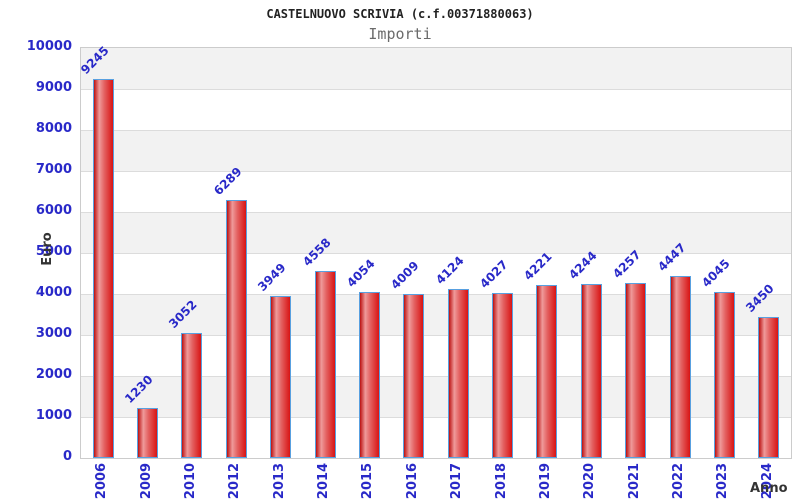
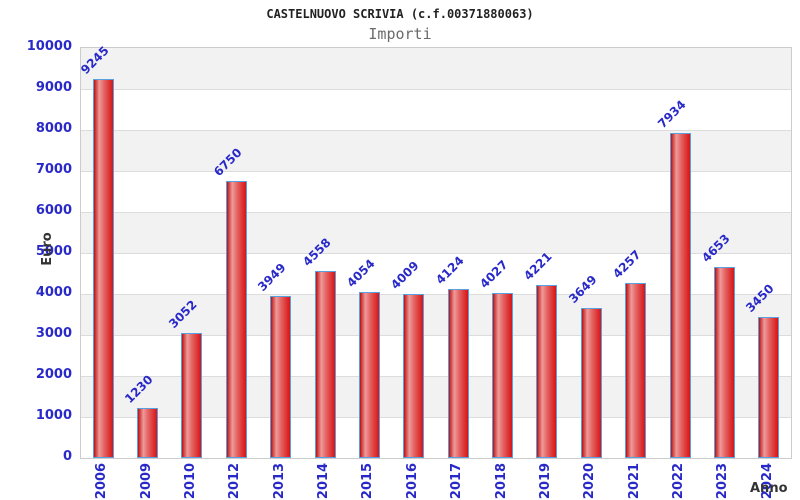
2012: 6289 -> 6750
2020: 4244 -> 3649
2022: 4447 -> 7934
2023: 4045 -> 4653
